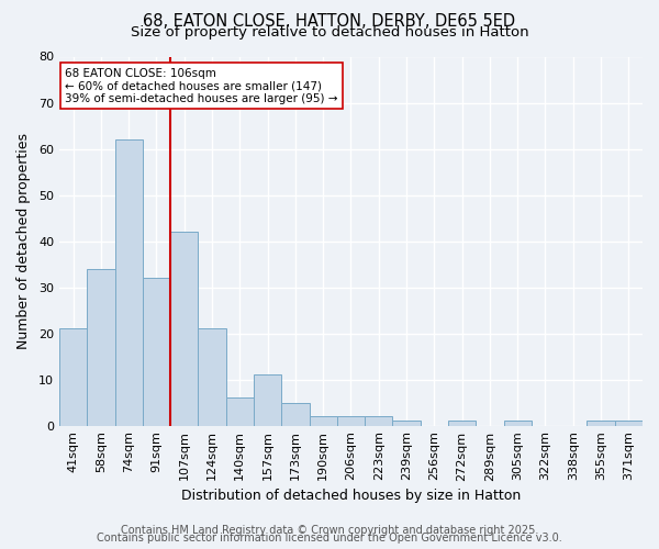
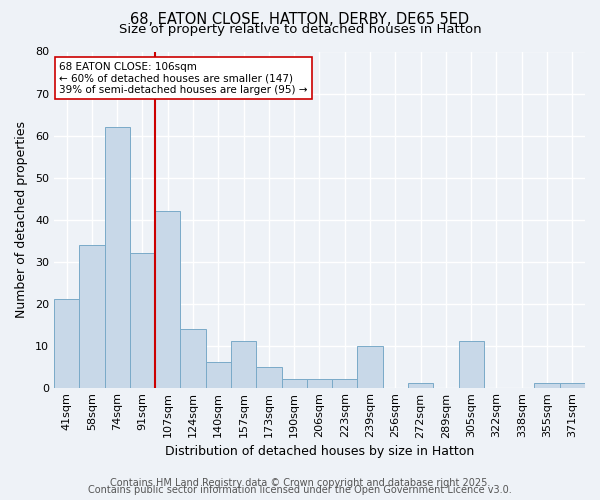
124sqm: 21 -> 14
239sqm: 1 -> 10
305sqm: 1 -> 11
